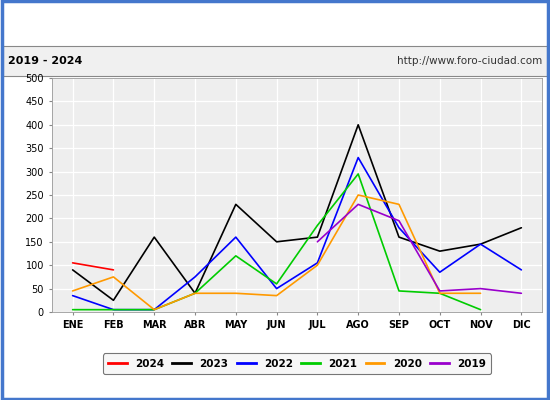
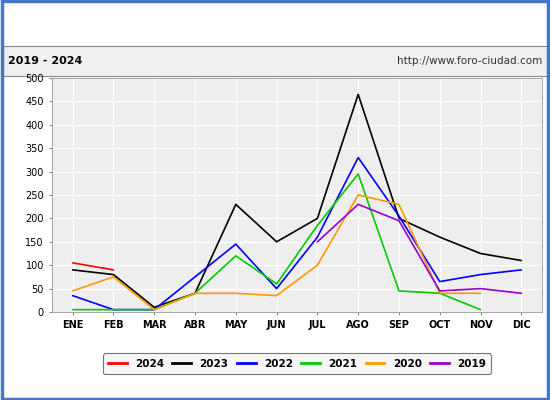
2023/FEB: 25 -> 80
2023/MAR: 160 -> 10
2022/MAY: 160 -> 145
2023/JUL: 160 -> 200
2022/JUL: 105 -> 160
2023/AGO: 400 -> 465
2023/SEP: 160 -> 200
2022/SEP: 180 -> 205
2023/OCT: 130 -> 160
2022/OCT: 85 -> 65
2023/NOV: 145 -> 125
2022/NOV: 145 -> 80
2023/DIC: 180 -> 110
